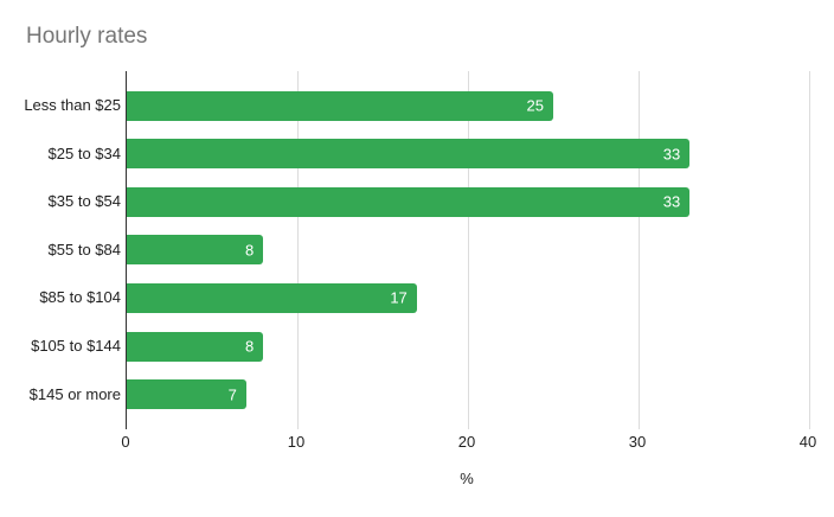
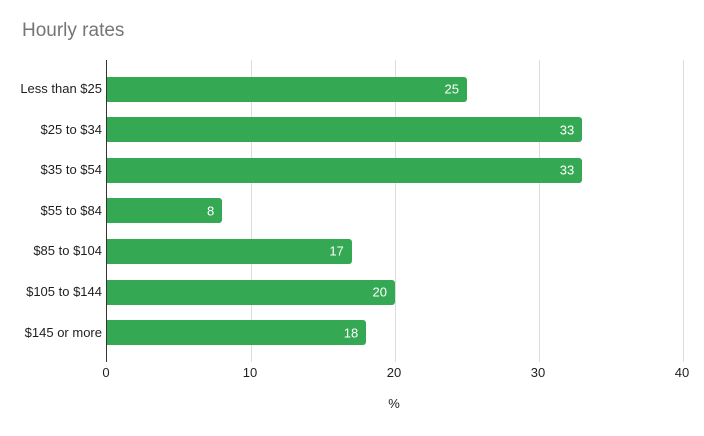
$105 to $144: 8 -> 20
$145 or more: 7 -> 18
